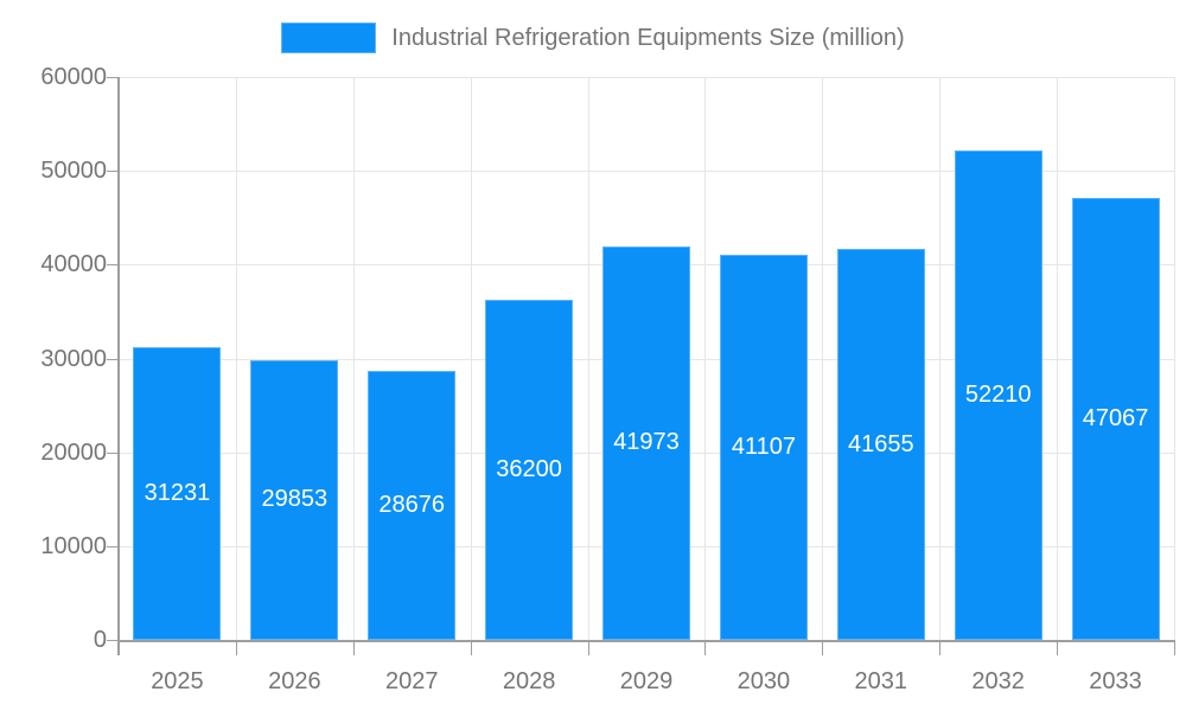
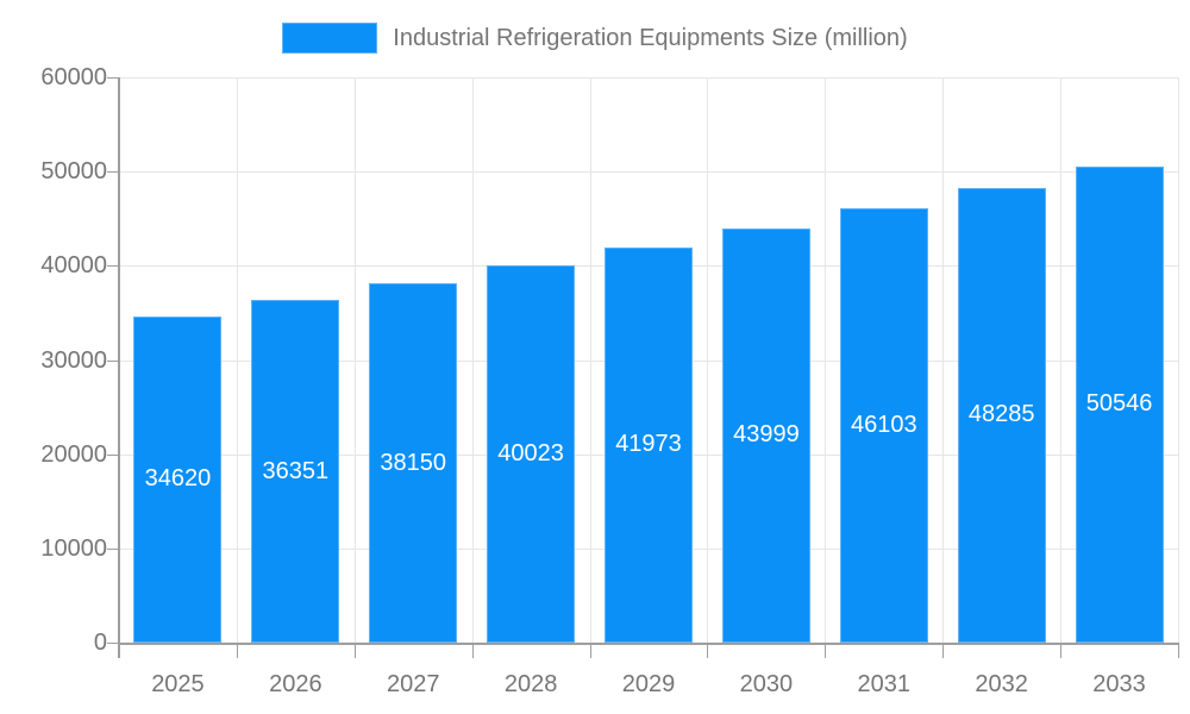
2025: 31231 -> 34620
2026: 29853 -> 36351
2027: 28676 -> 38150
2028: 36200 -> 40023
2030: 41107 -> 43999
2031: 41655 -> 46103
2032: 52210 -> 48285
2033: 47067 -> 50546
